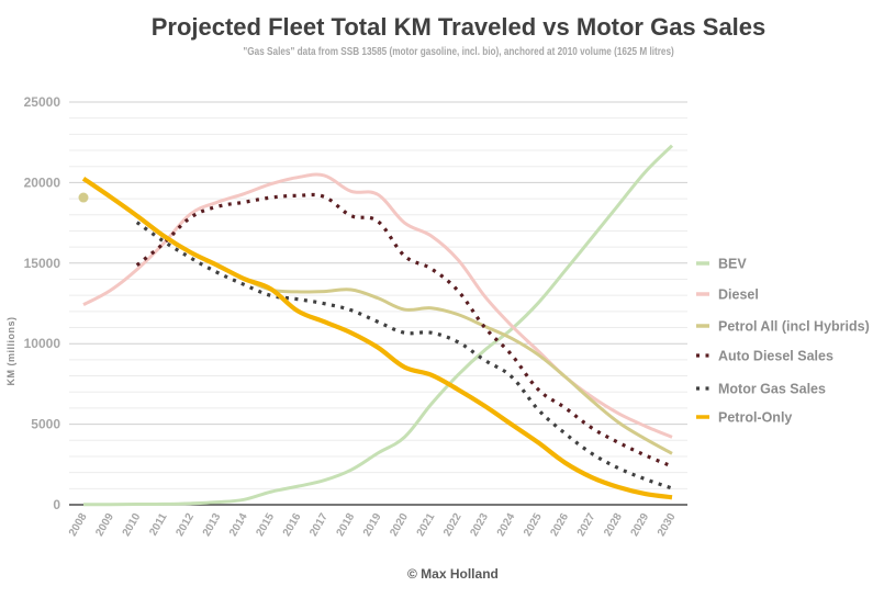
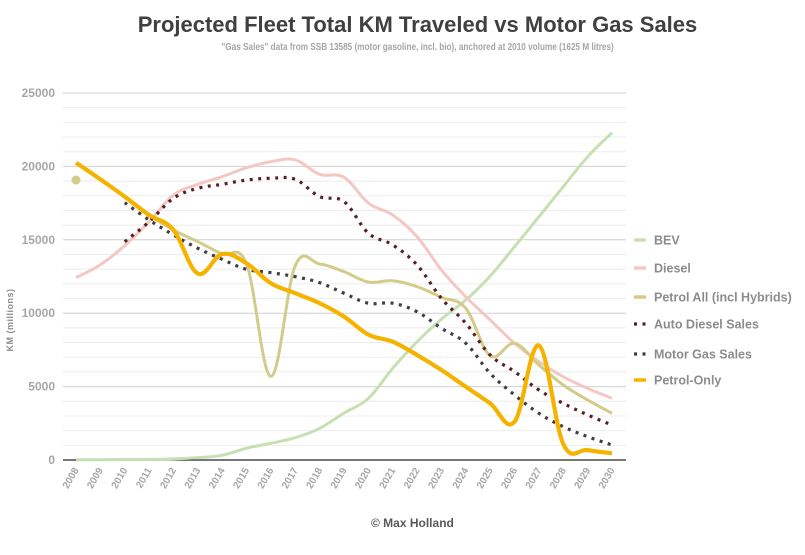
Petrol-Only/2013: 14900 -> 12700
Petrol All (incl Hybrids)/2016: 13200 -> 5700
Petrol All (incl Hybrids)/2025: 9300 -> 7100
Petrol-Only/2027: 1700 -> 7800
